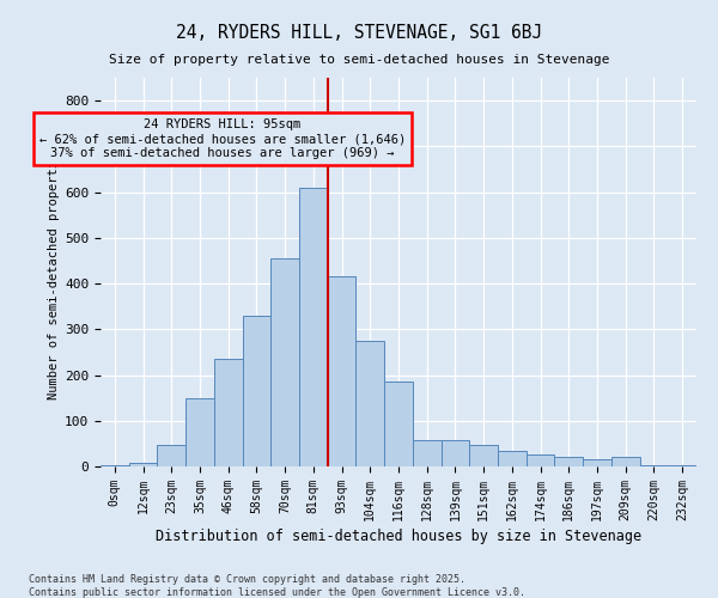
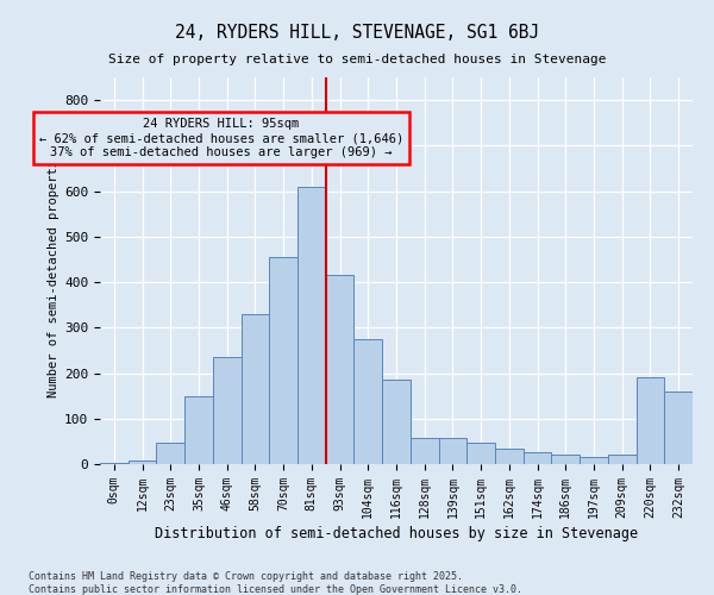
220sqm: 2 -> 190
232sqm: 2 -> 160
